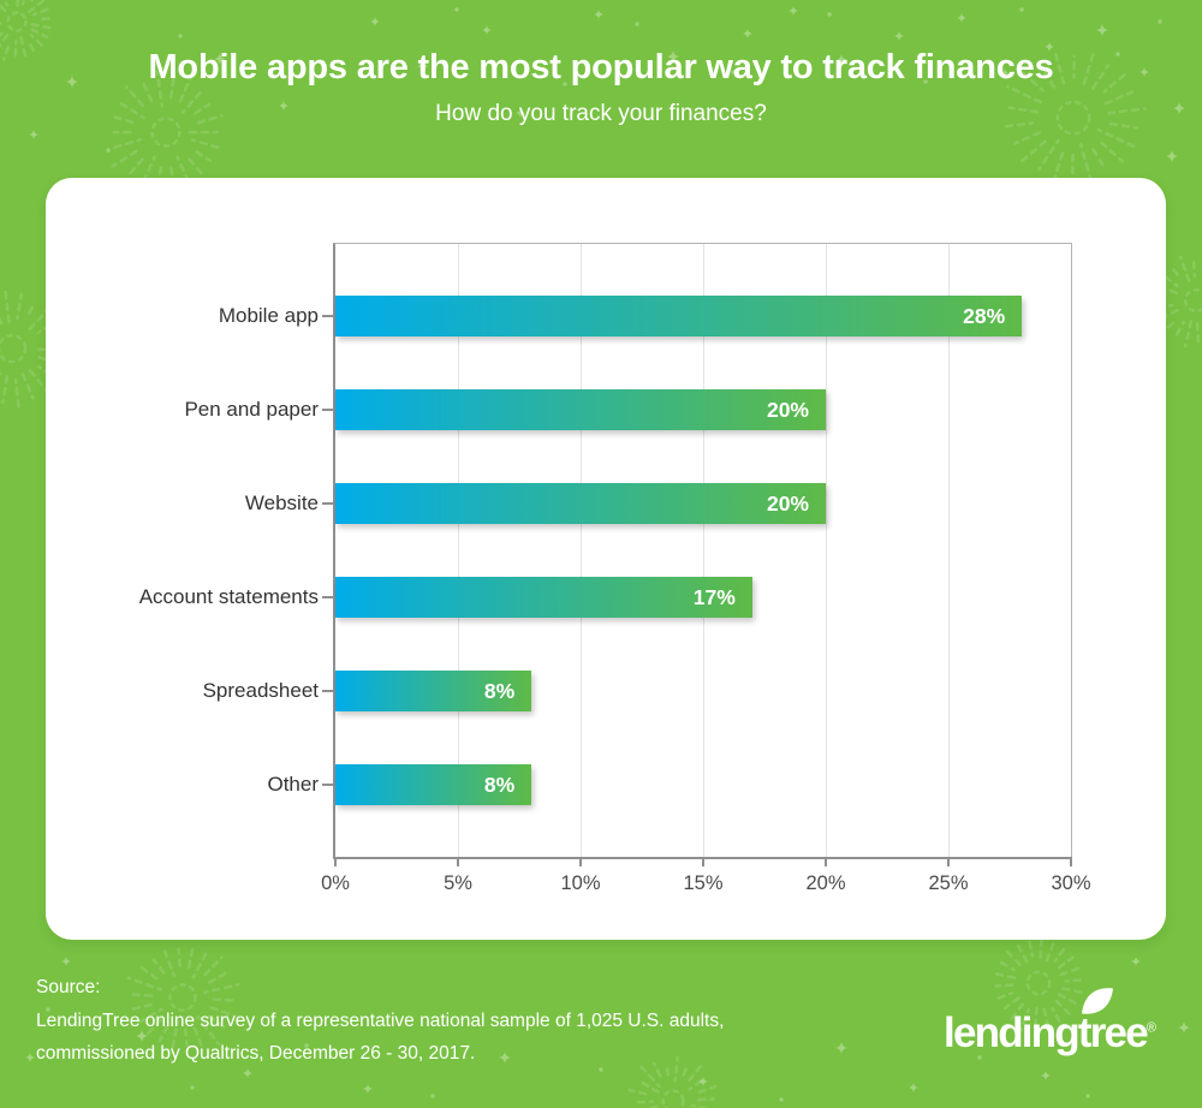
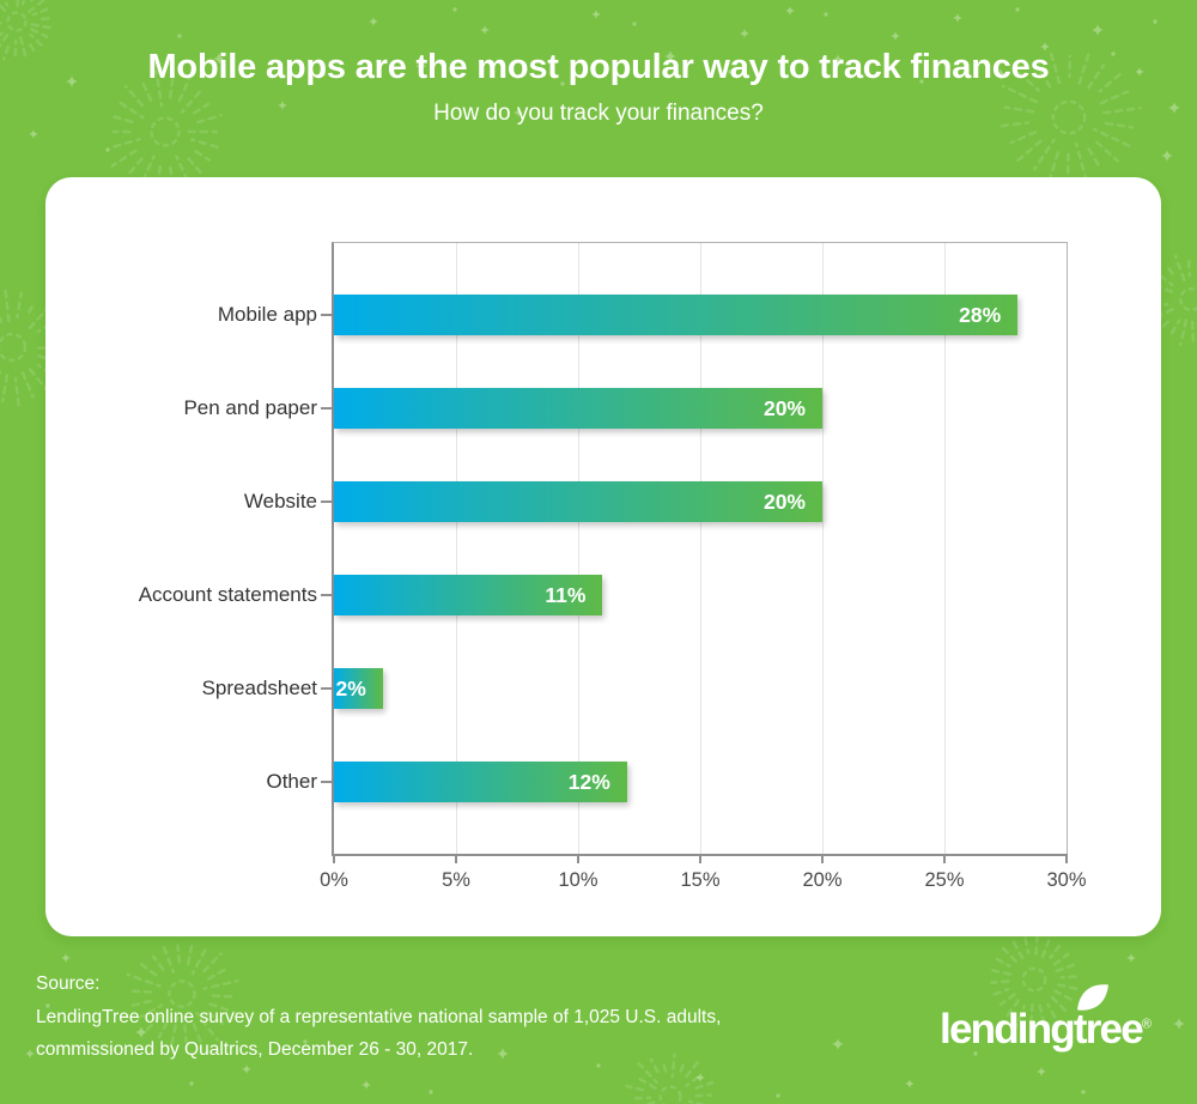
Account statements: 17% -> 11%
Spreadsheet: 8% -> 2%
Other: 8% -> 12%
